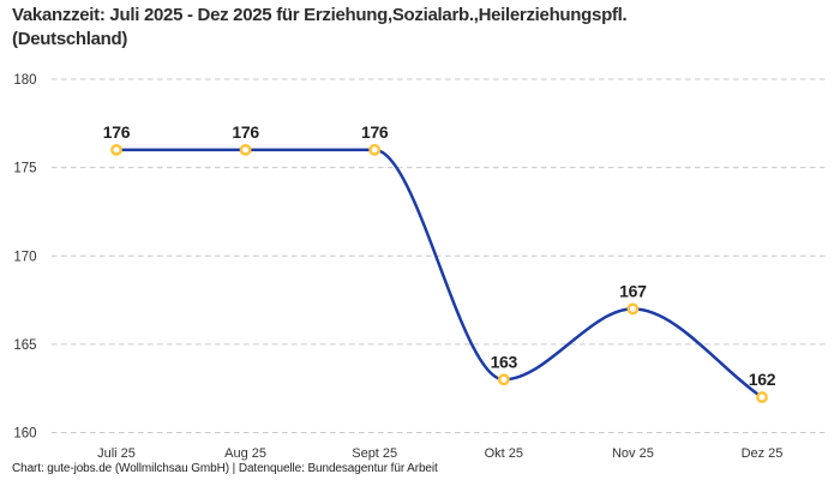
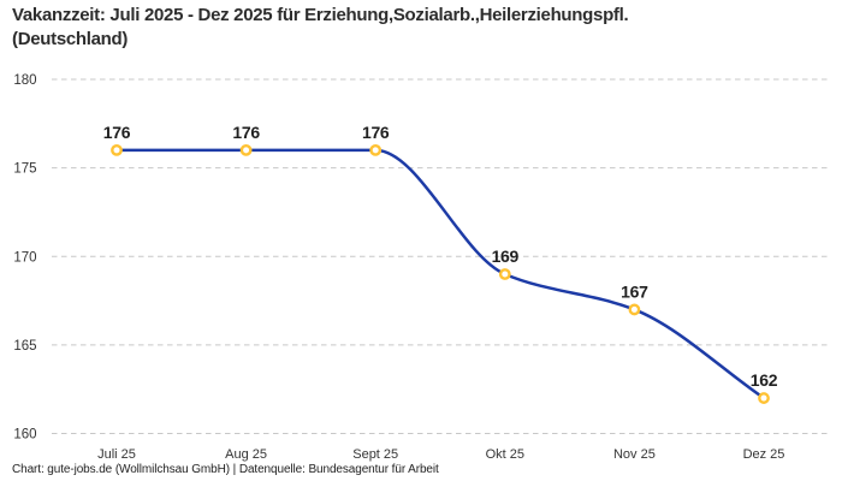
Okt 25: 163 -> 169
